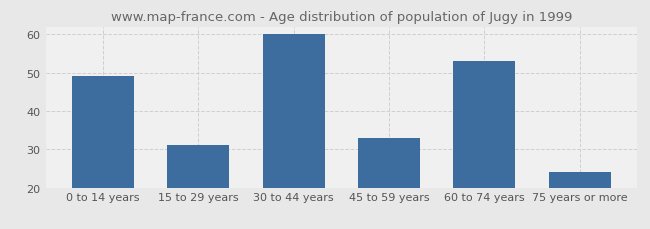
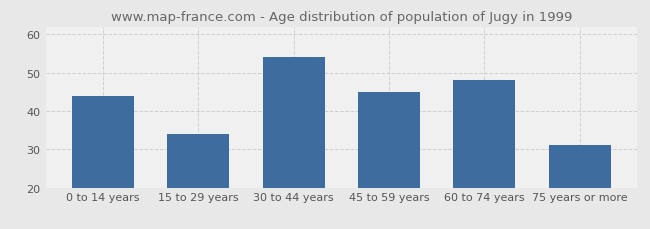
0 to 14 years: 49 -> 44
15 to 29 years: 31 -> 34
30 to 44 years: 60 -> 54
45 to 59 years: 33 -> 45
60 to 74 years: 53 -> 48
75 years or more: 24 -> 31
